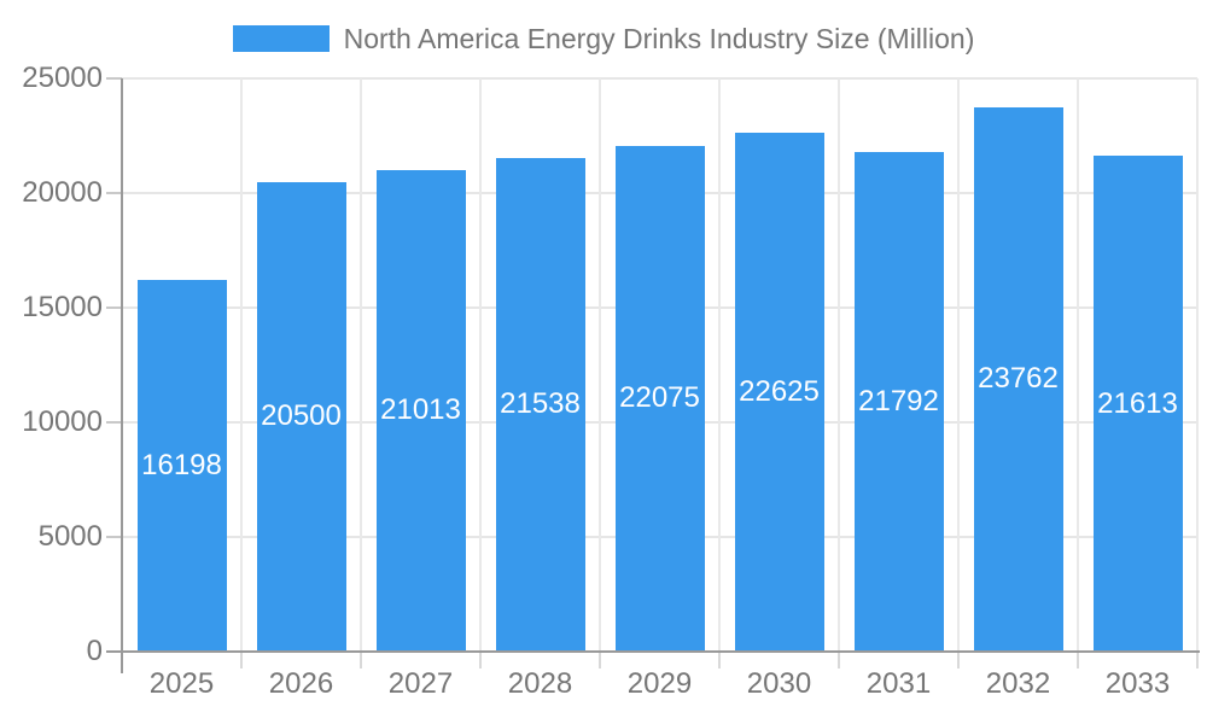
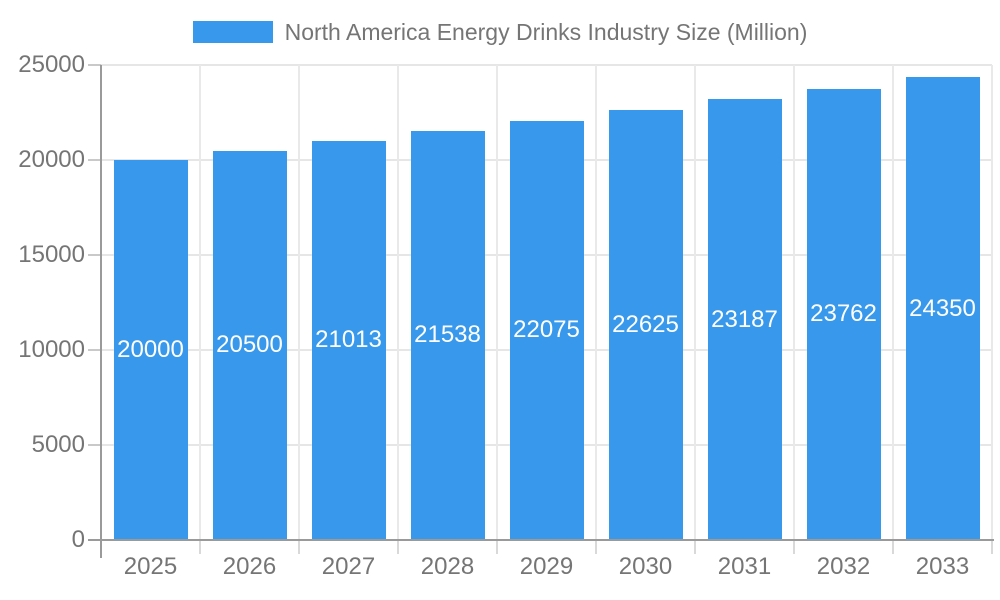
2025: 16198 -> 20000
2031: 21792 -> 23187
2033: 21613 -> 24350
